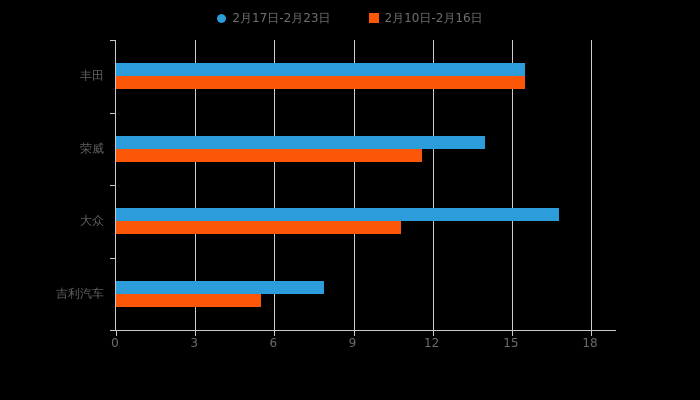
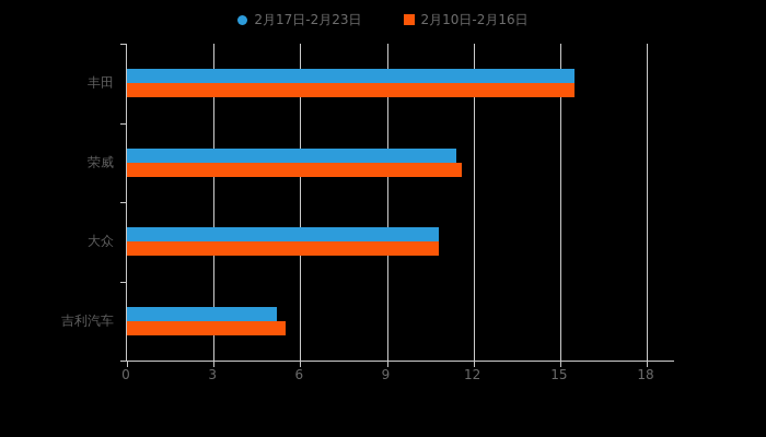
2月17日-2月23日/荣威: 14.0 -> 11.4
2月17日-2月23日/大众: 16.8 -> 10.8
2月17日-2月23日/吉利汽车: 7.9 -> 5.2
